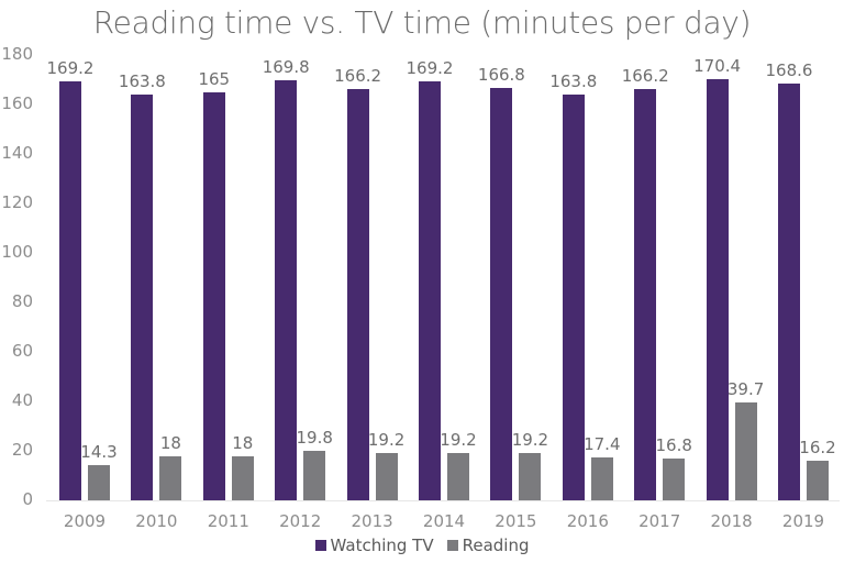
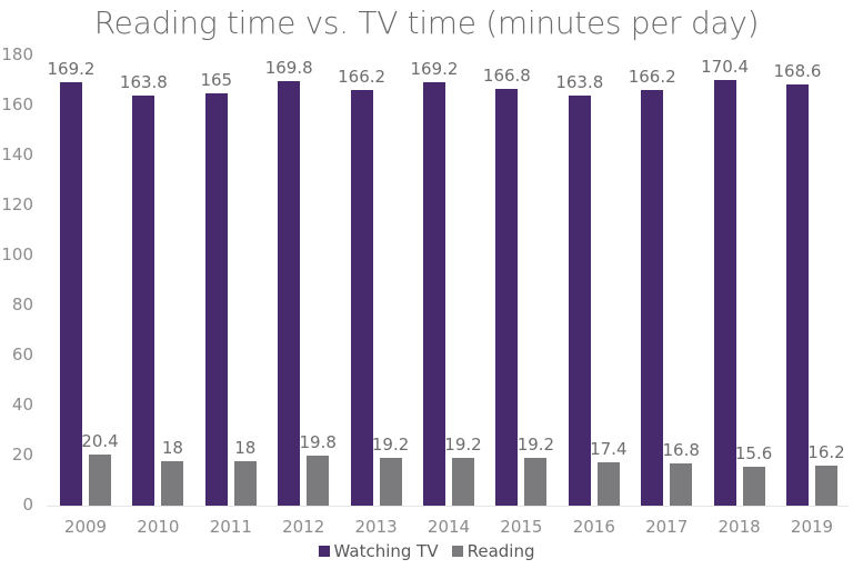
Reading/2009: 14.3 -> 20.4
Reading/2018: 39.7 -> 15.6
